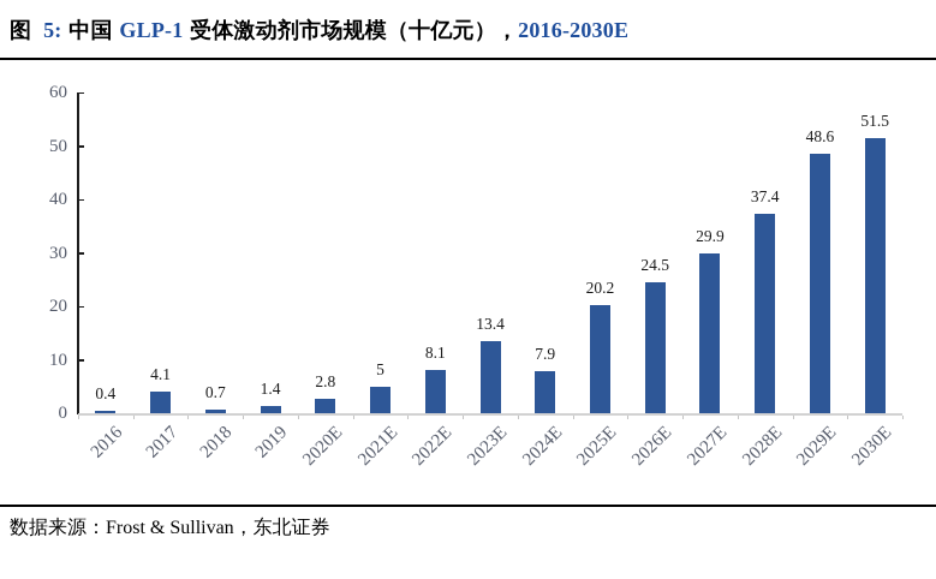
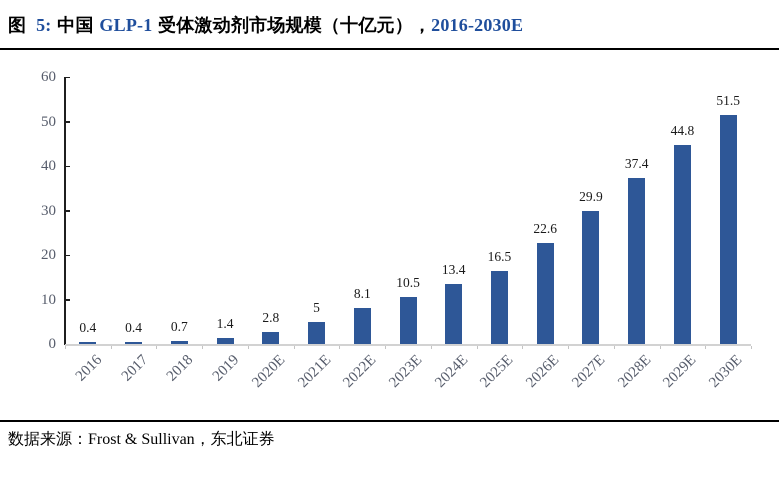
2017: 4.1 -> 0.4
2023E: 13.4 -> 10.5
2024E: 7.9 -> 13.4
2025E: 20.2 -> 16.5
2026E: 24.5 -> 22.6
2029E: 48.6 -> 44.8
